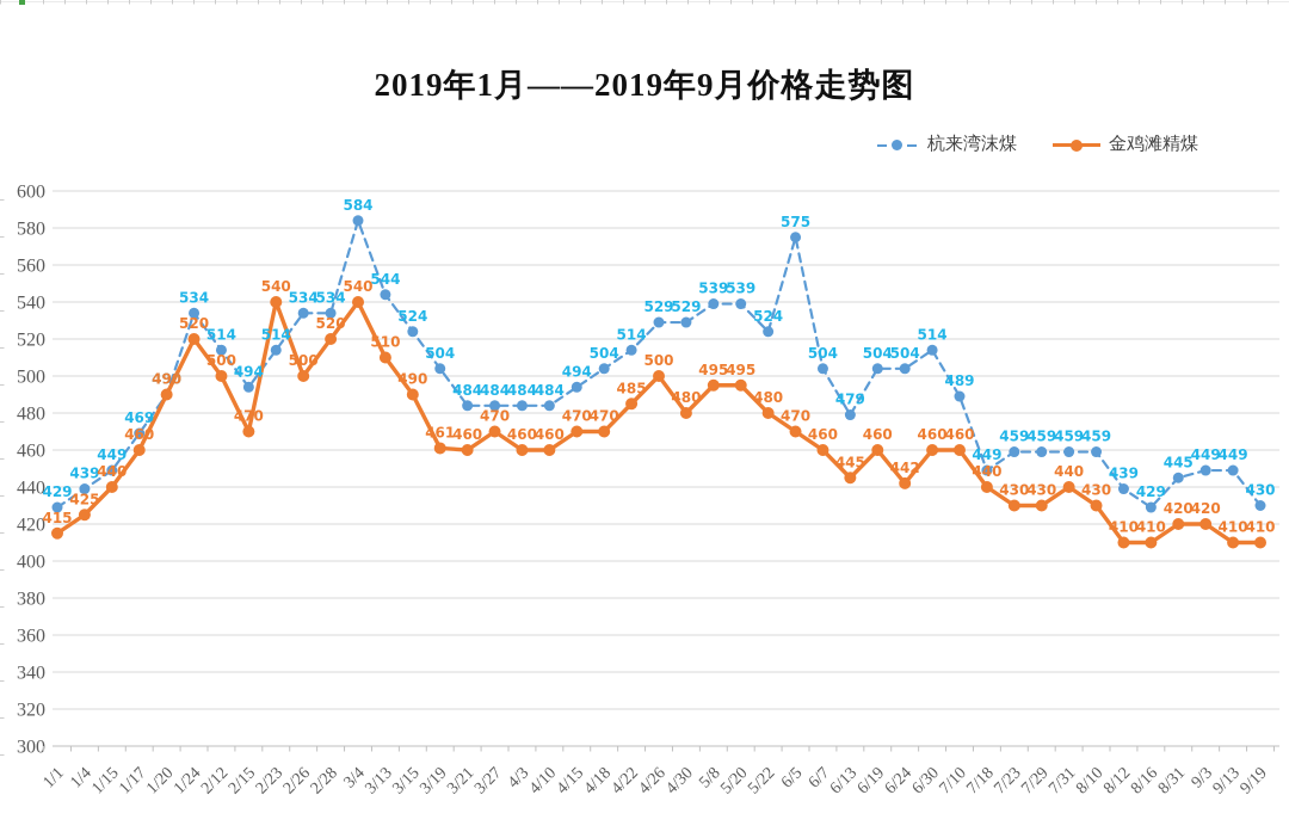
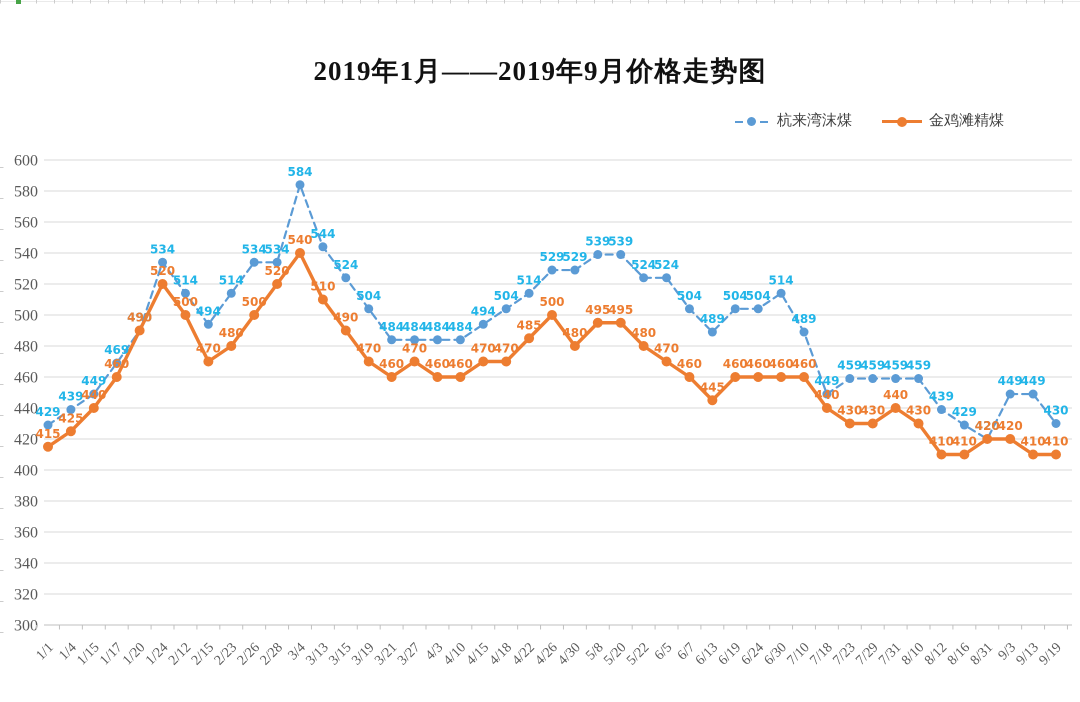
金鸡滩精煤/2/23: 540 -> 480
金鸡滩精煤/3/19: 461 -> 470
杭来湾沫煤/6/5: 575 -> 524
杭来湾沫煤/6/13: 479 -> 489
金鸡滩精煤/6/24: 442 -> 460
杭来湾沫煤/8/31: 445 -> 420
